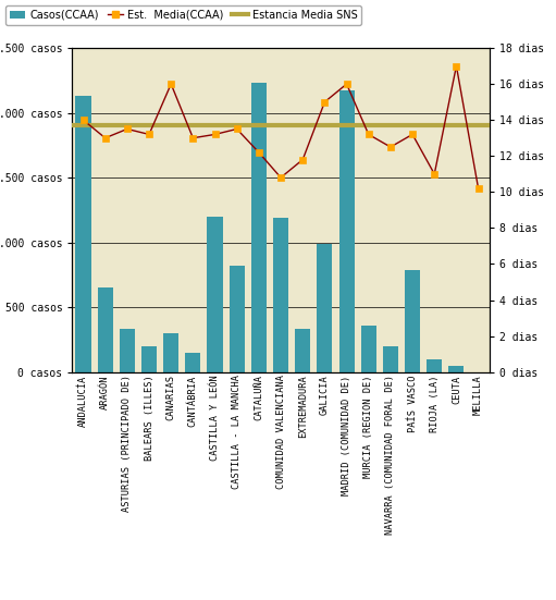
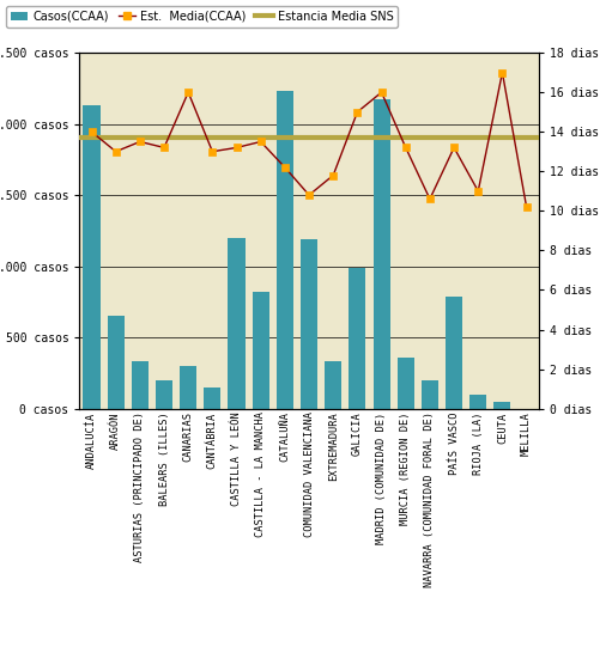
Est. Media(CCAA)/NAVARRA (COMUNIDAD FORAL DE): 12.5 dias -> 10.6 dias
